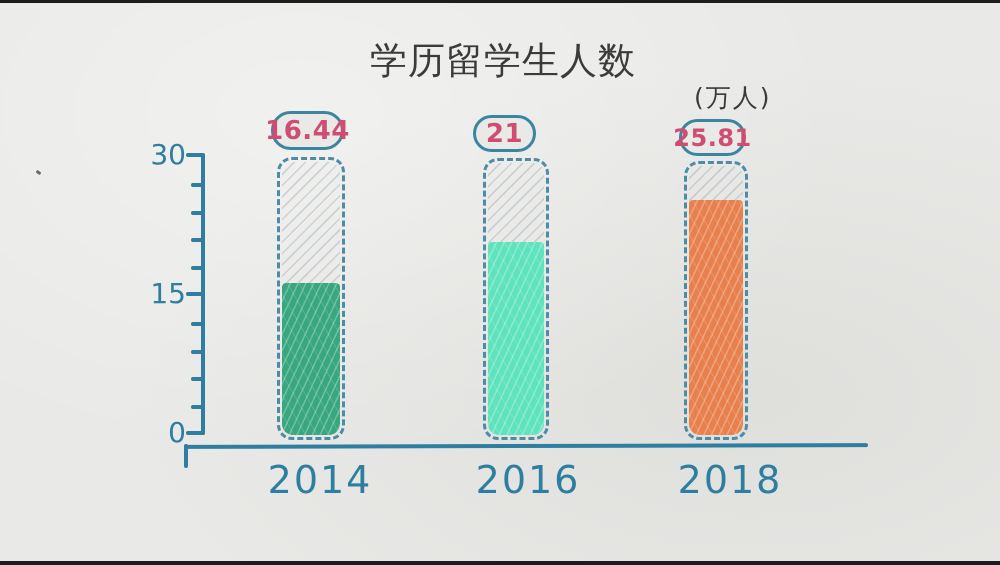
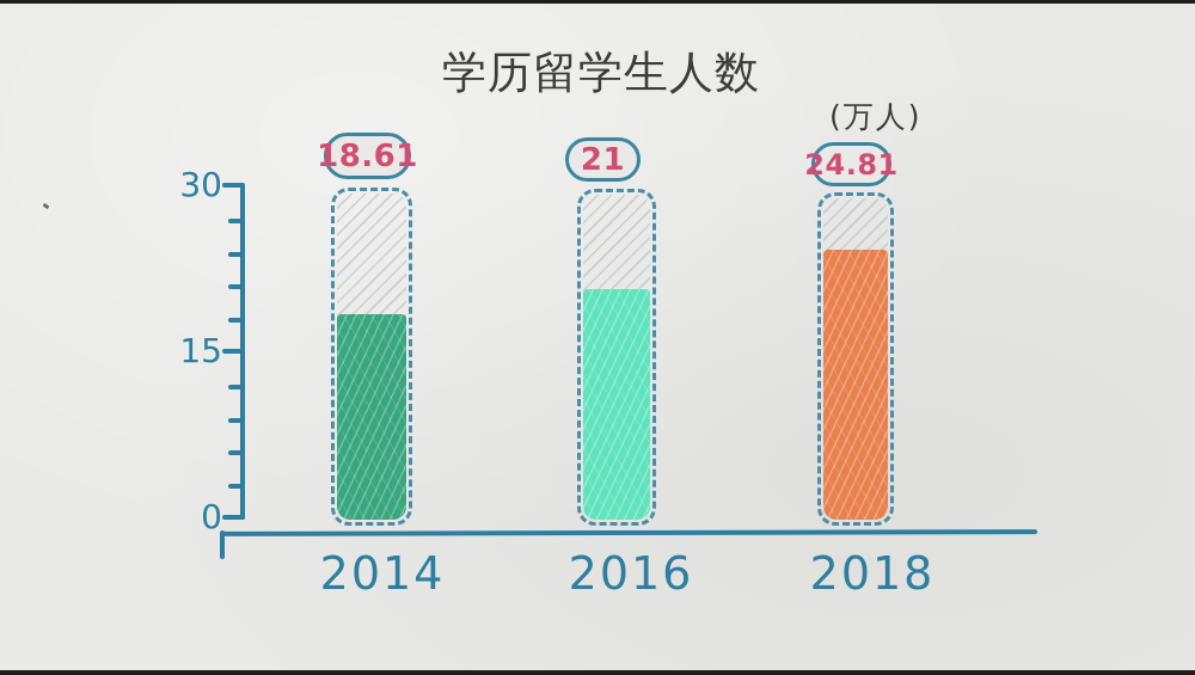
2014: 16.44 -> 18.61
2018: 25.81 -> 24.81
